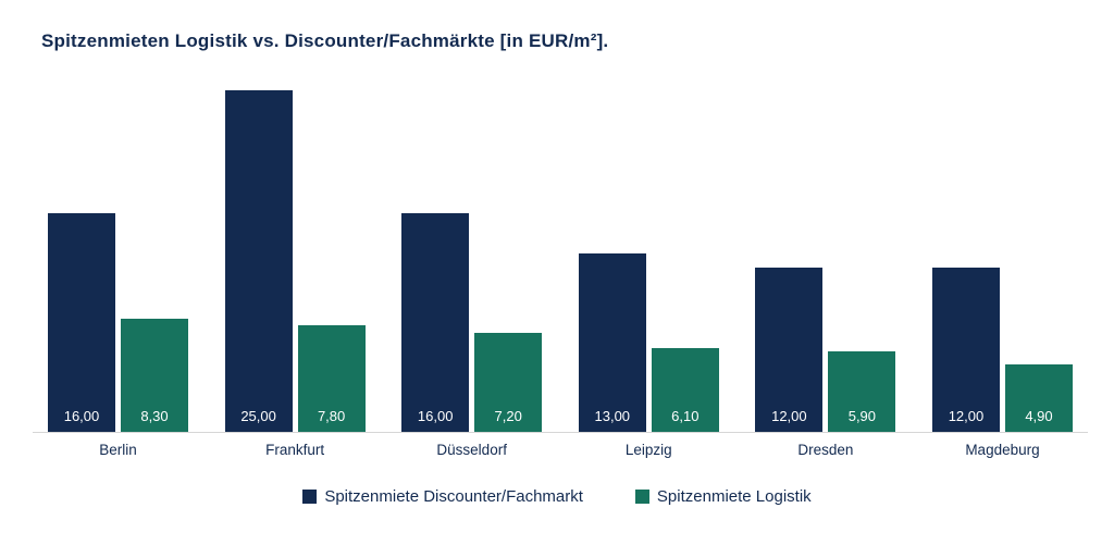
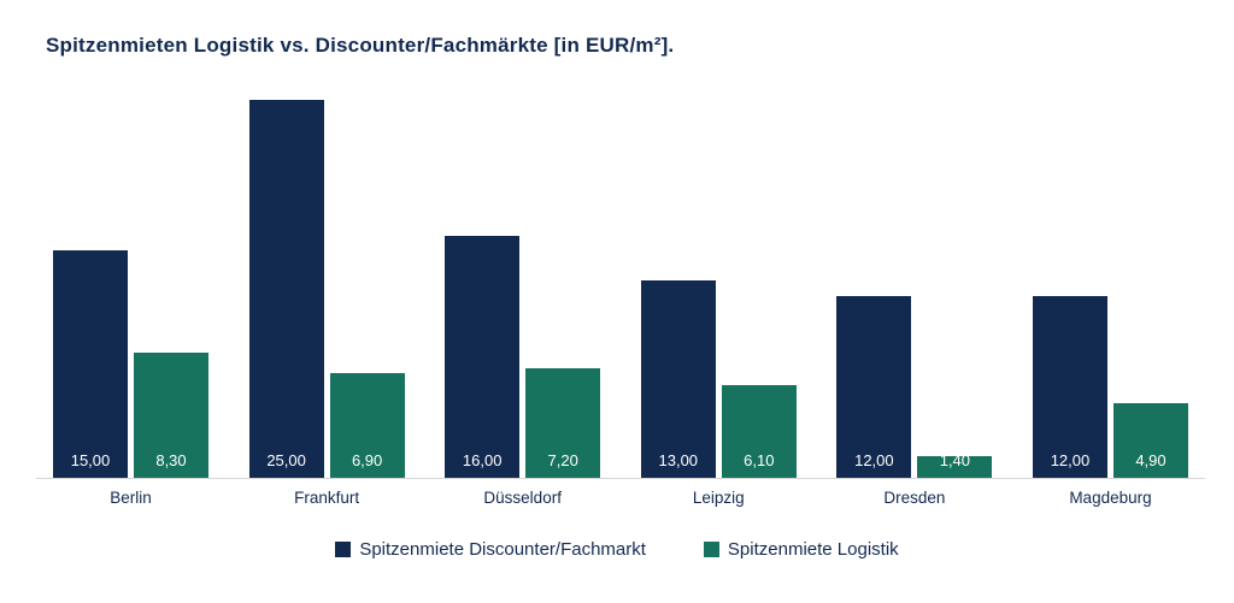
Spitzenmiete Discounter/Fachmarkt/Berlin: 16,00 -> 15,00
Spitzenmiete Logistik/Frankfurt: 7,80 -> 6,90
Spitzenmiete Logistik/Dresden: 5,90 -> 1,40
